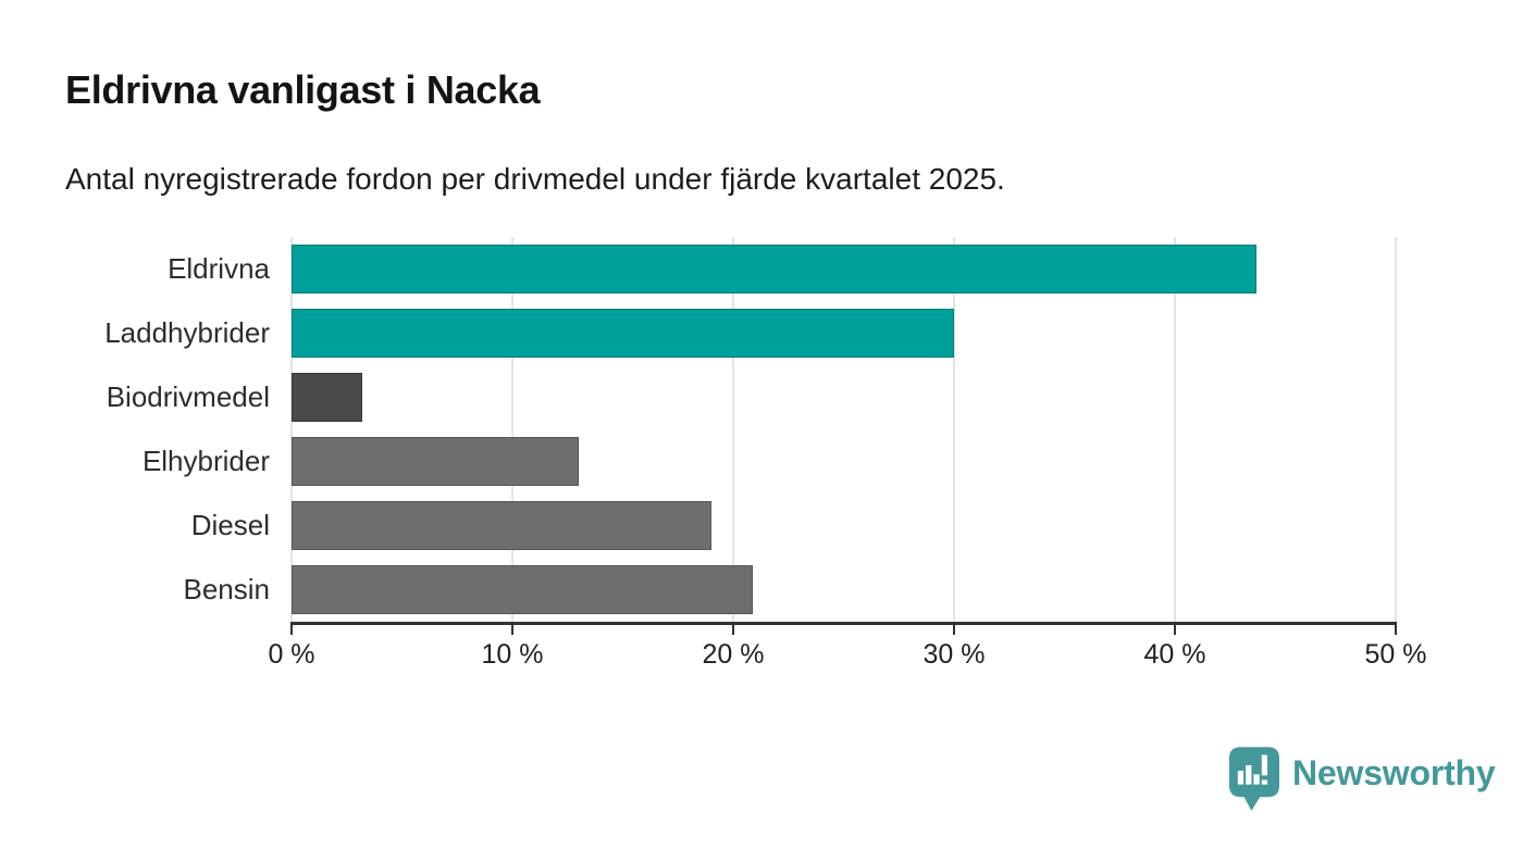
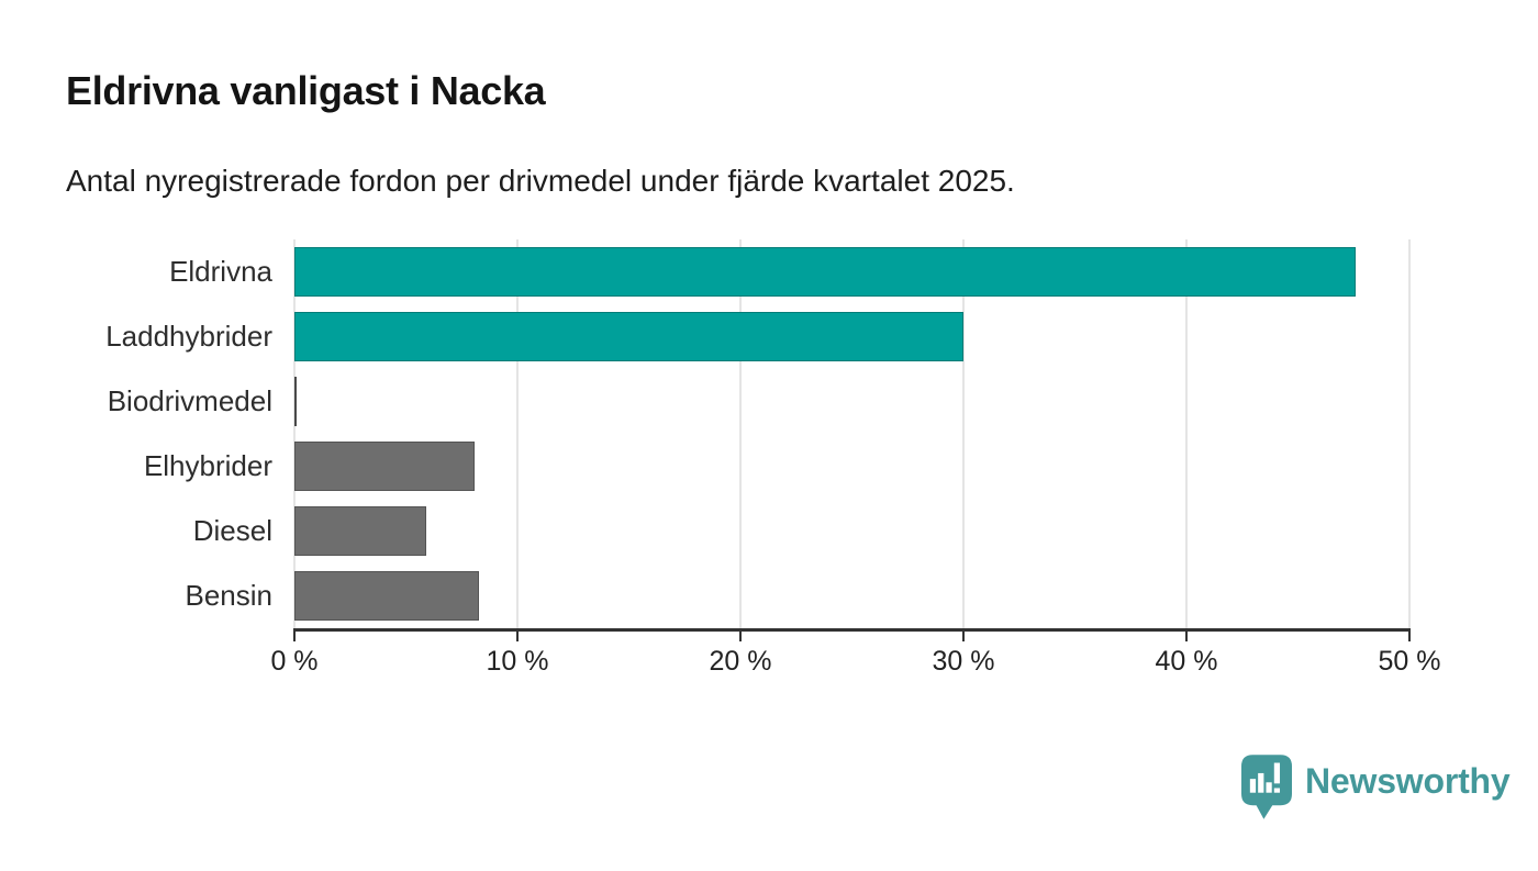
Eldrivna: 43.7% -> 47.6%
Biodrivmedel: 3.2% -> 0.1%
Elhybrider: 13.0% -> 8.1%
Diesel: 19.0% -> 5.9%
Bensin: 20.9% -> 8.3%
